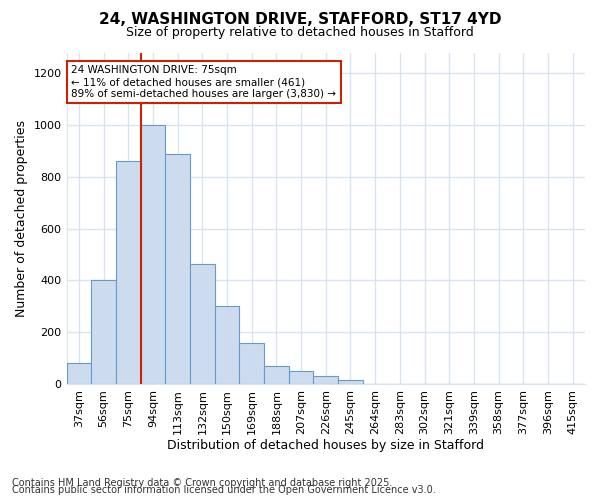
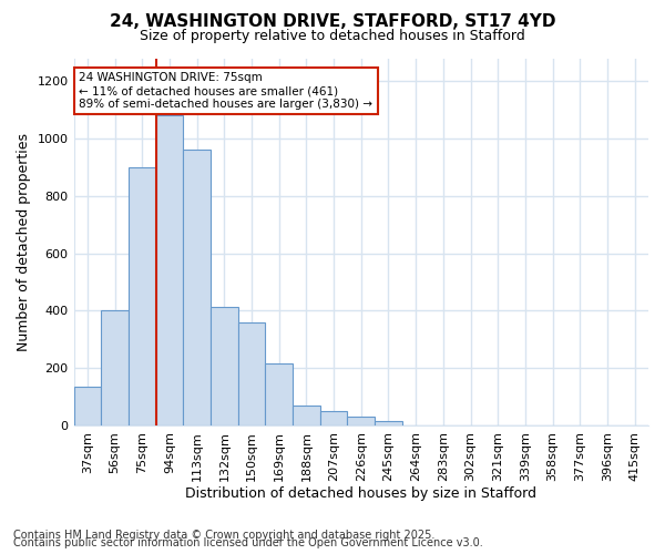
37sqm: 80 -> 135
75sqm: 860 -> 900
94sqm: 1000 -> 1080
113sqm: 890 -> 960
132sqm: 465 -> 415
150sqm: 300 -> 360
169sqm: 160 -> 215
